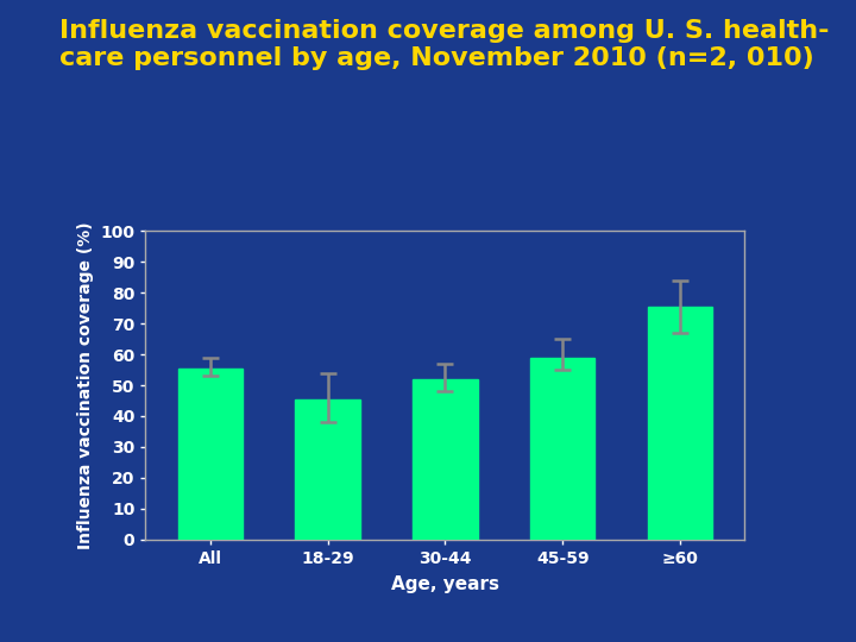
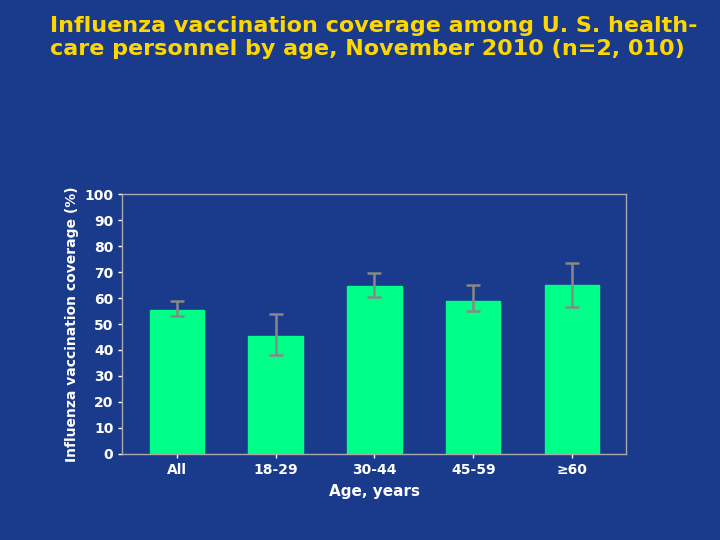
30-44: 52.0 -> 64.5
≥60: 75.5 -> 65.0
